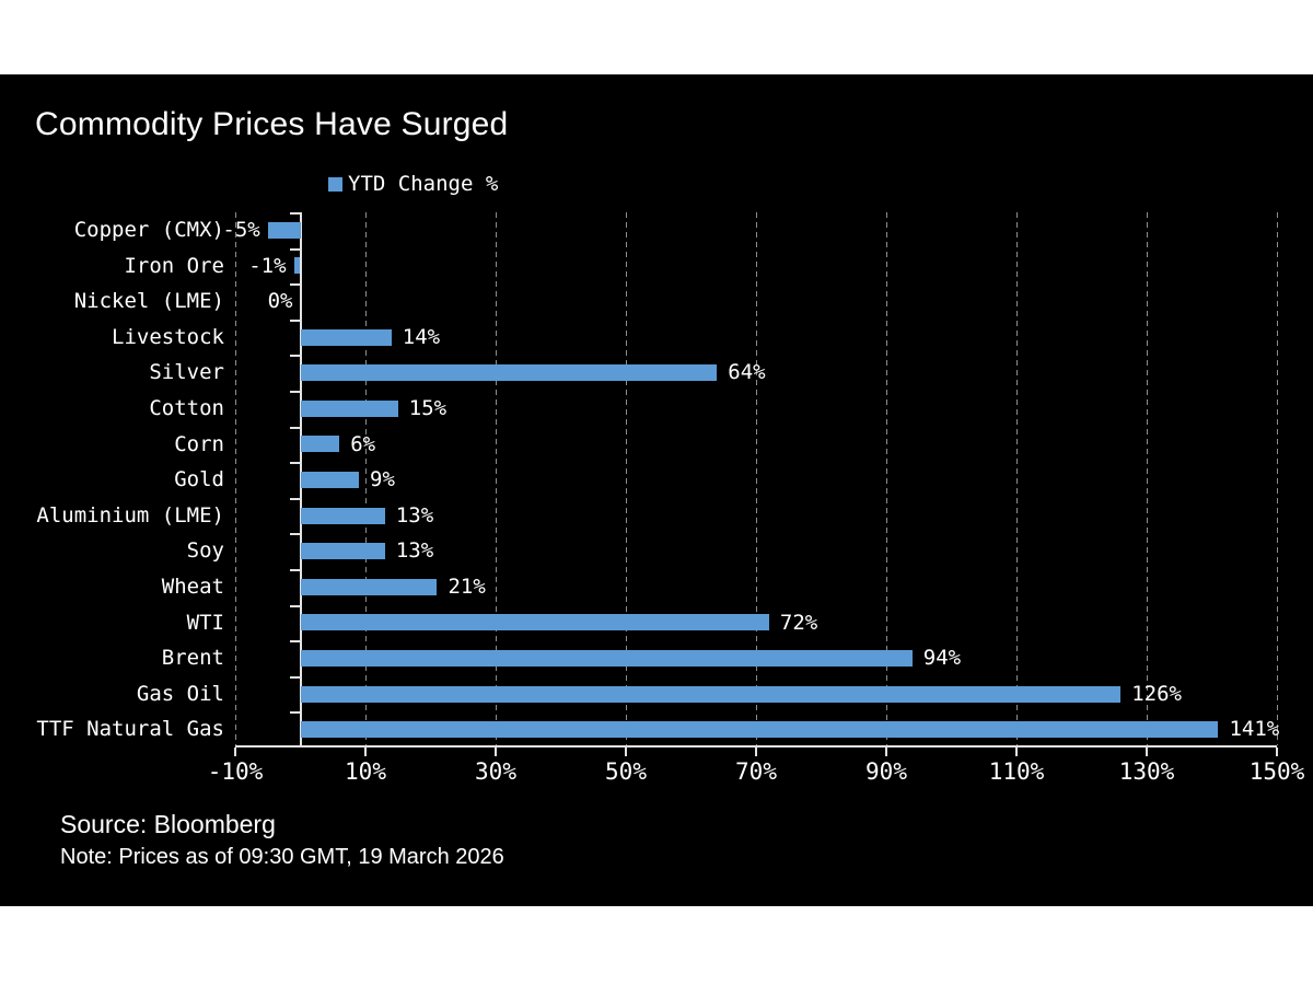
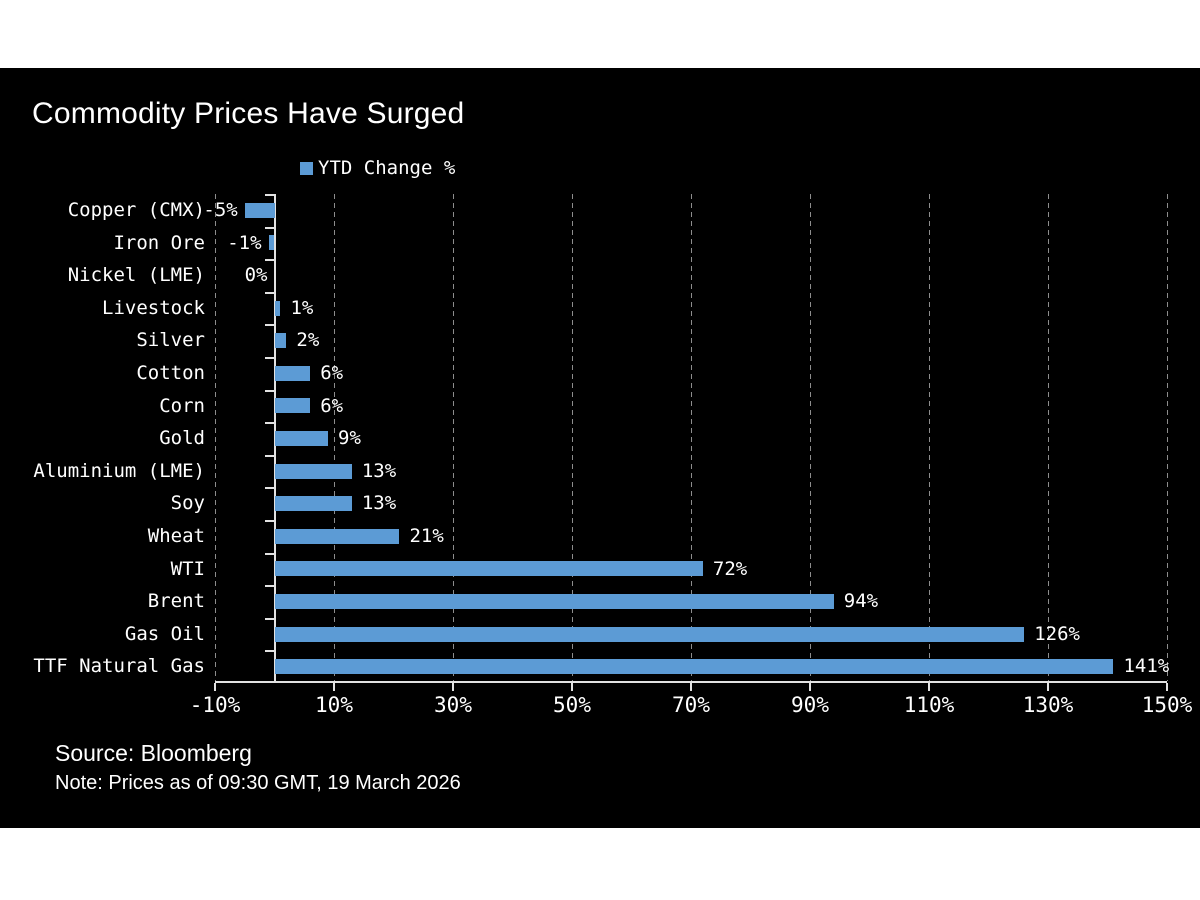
Livestock: 14% -> 1%
Silver: 64% -> 2%
Cotton: 15% -> 6%
